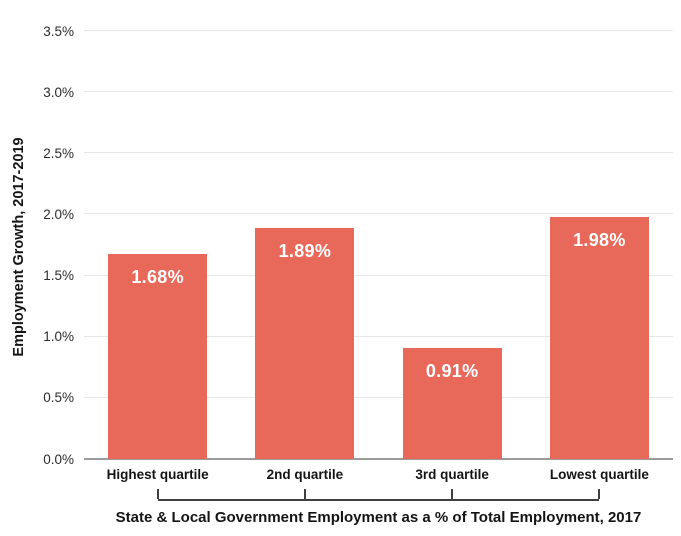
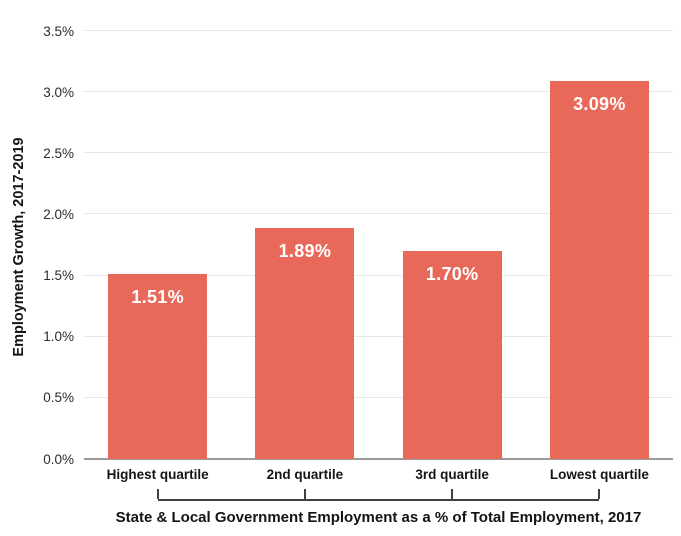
Highest quartile: 1.68% -> 1.51%
3rd quartile: 0.91% -> 1.70%
Lowest quartile: 1.98% -> 3.09%
